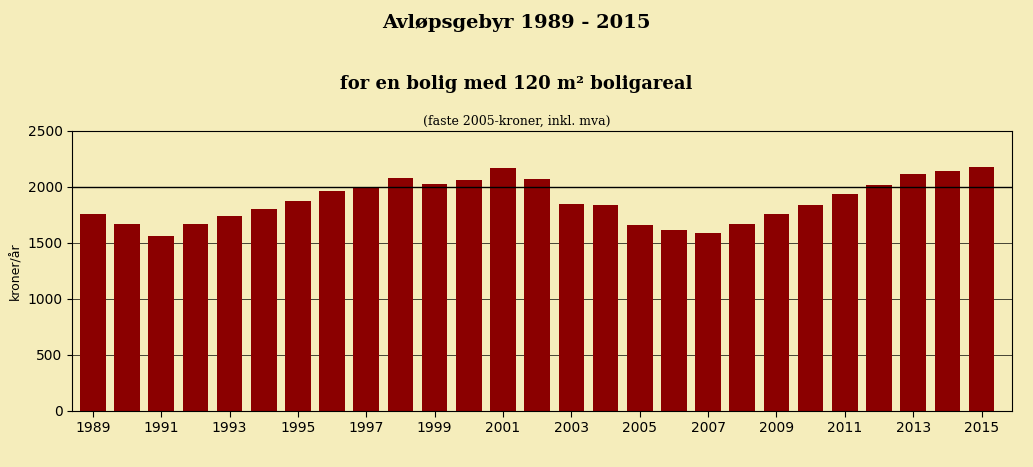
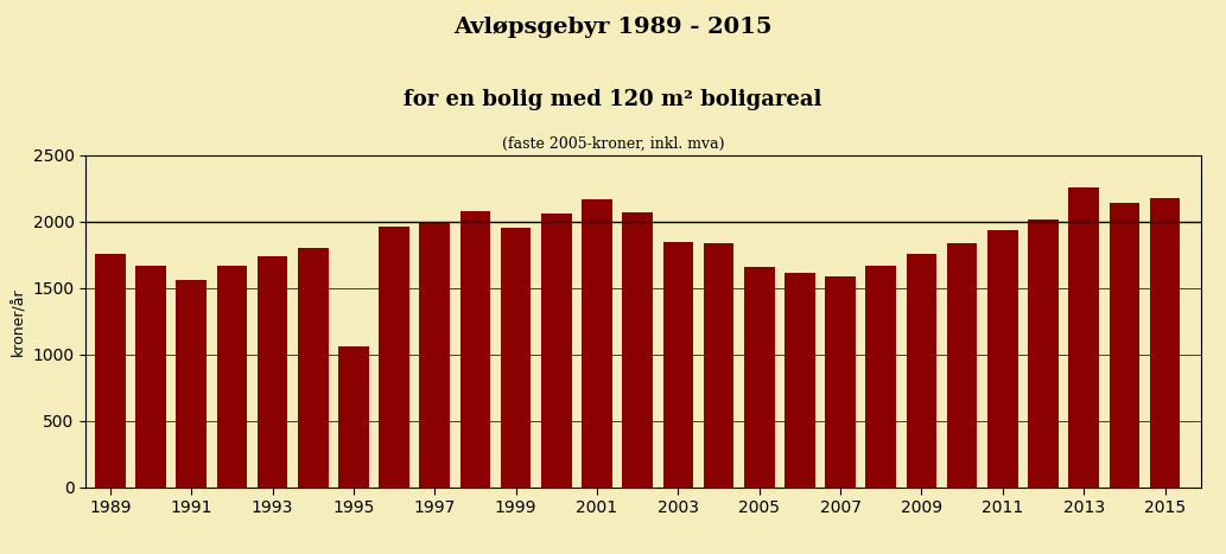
1995: 1870 -> 1060
1999: 2020 -> 1950
2013: 2110 -> 2260
